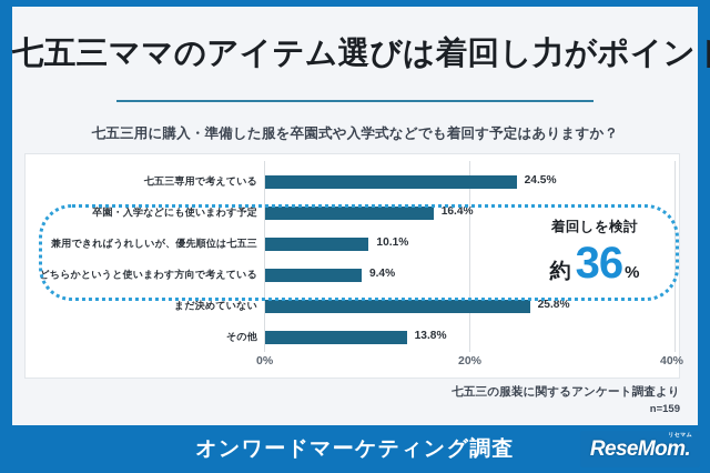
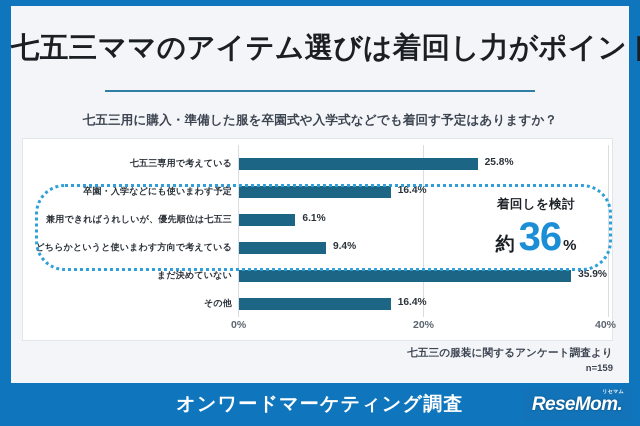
七五三専用で考えている: 24.5% -> 25.8%
兼用できればうれしいが、優先順位は七五三: 10.1% -> 6.1%
まだ決めていない: 25.8% -> 35.9%
その他: 13.8% -> 16.4%
